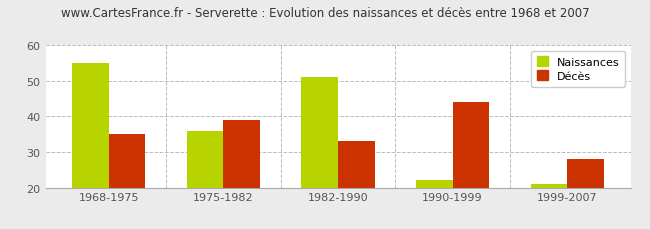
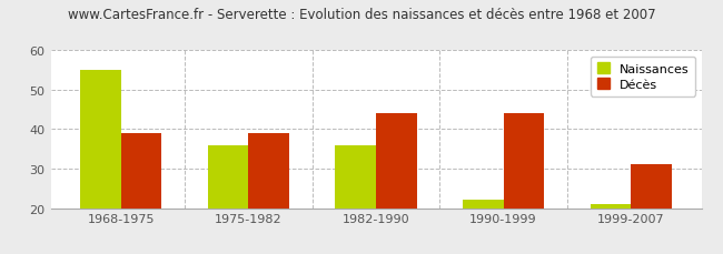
Décès/1968-1975: 35 -> 39
Naissances/1982-1990: 51 -> 36
Décès/1982-1990: 33 -> 44
Décès/1999-2007: 28 -> 31
